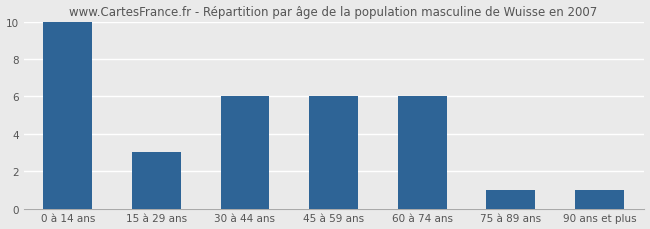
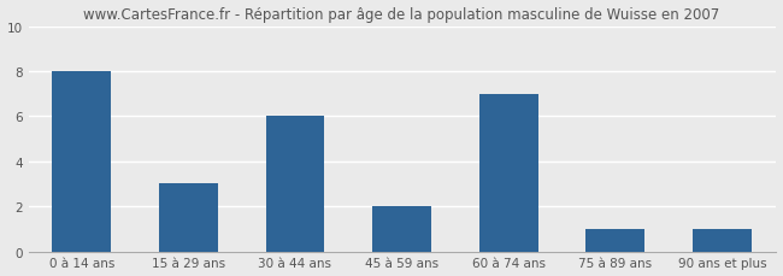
0 à 14 ans: 10 -> 8
45 à 59 ans: 6 -> 2
60 à 74 ans: 6 -> 7
